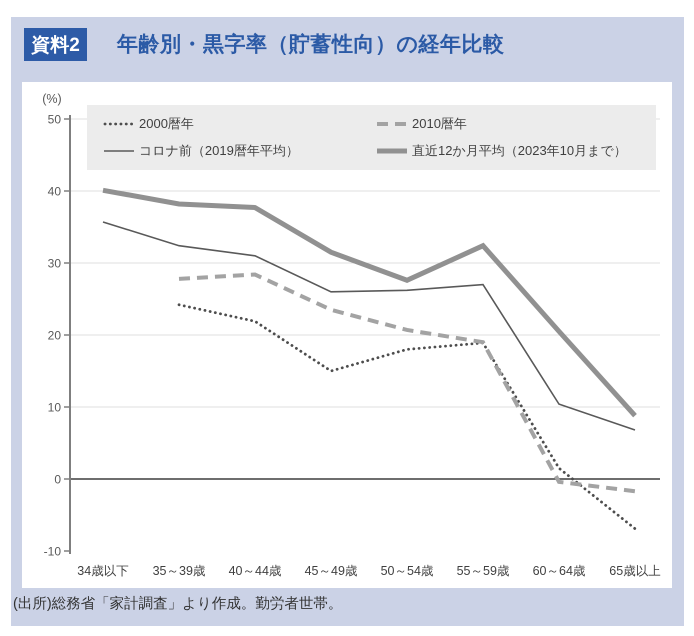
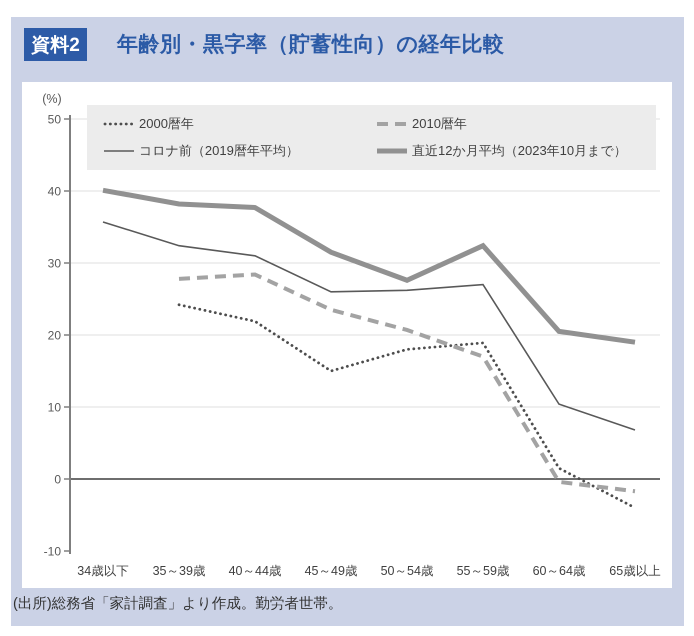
2010暦年/55～59歳: 19 -> 17
2000暦年/65歳以上: -7 -> -4
直近12か月平均（2023年10月まで）/65歳以上: 9 -> 19
